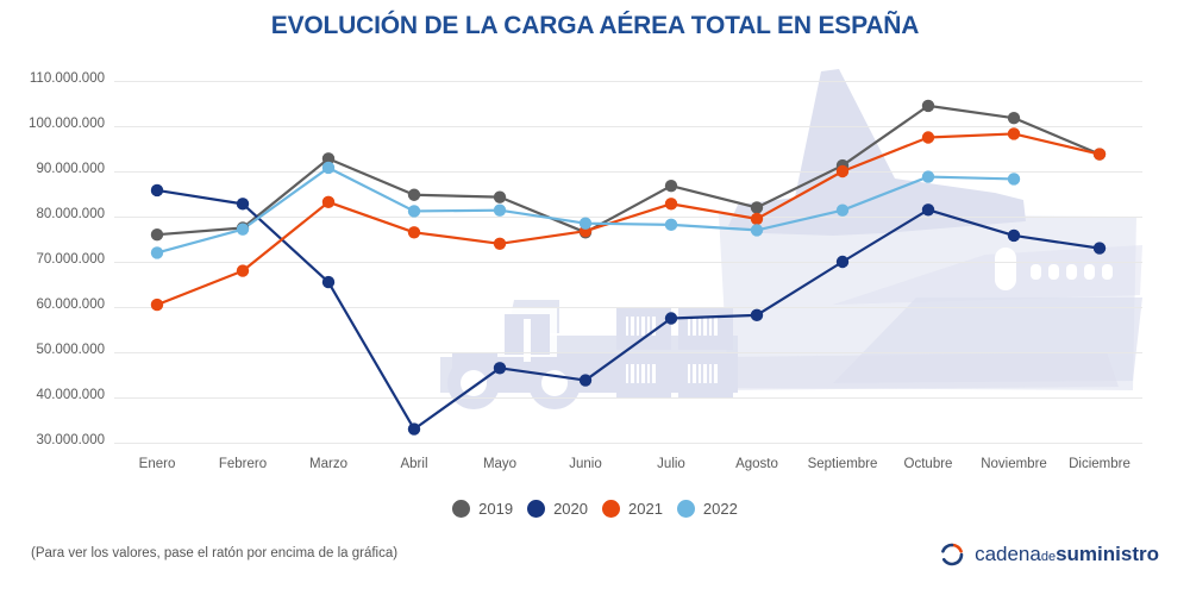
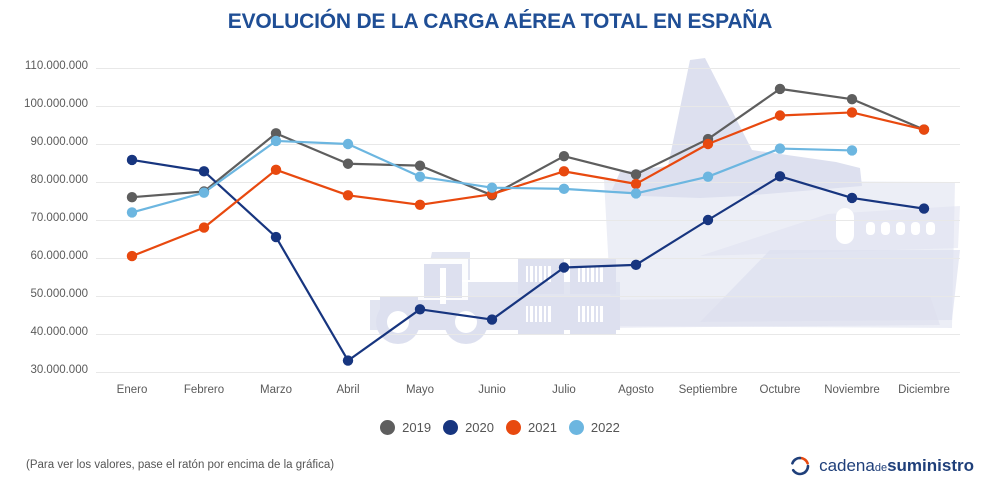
2022/Abril: 81000000 -> 90000000
